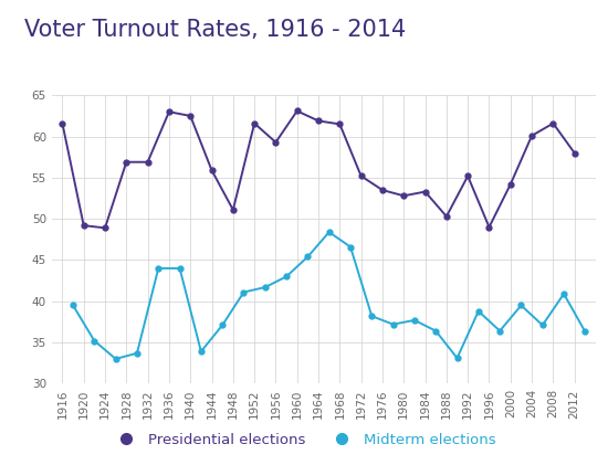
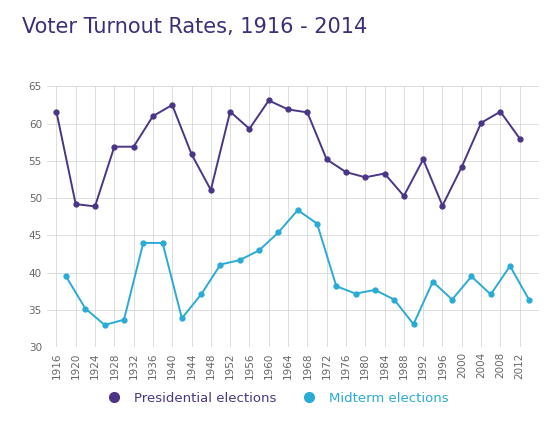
Presidential elections/1936: 63.0 -> 61.0
